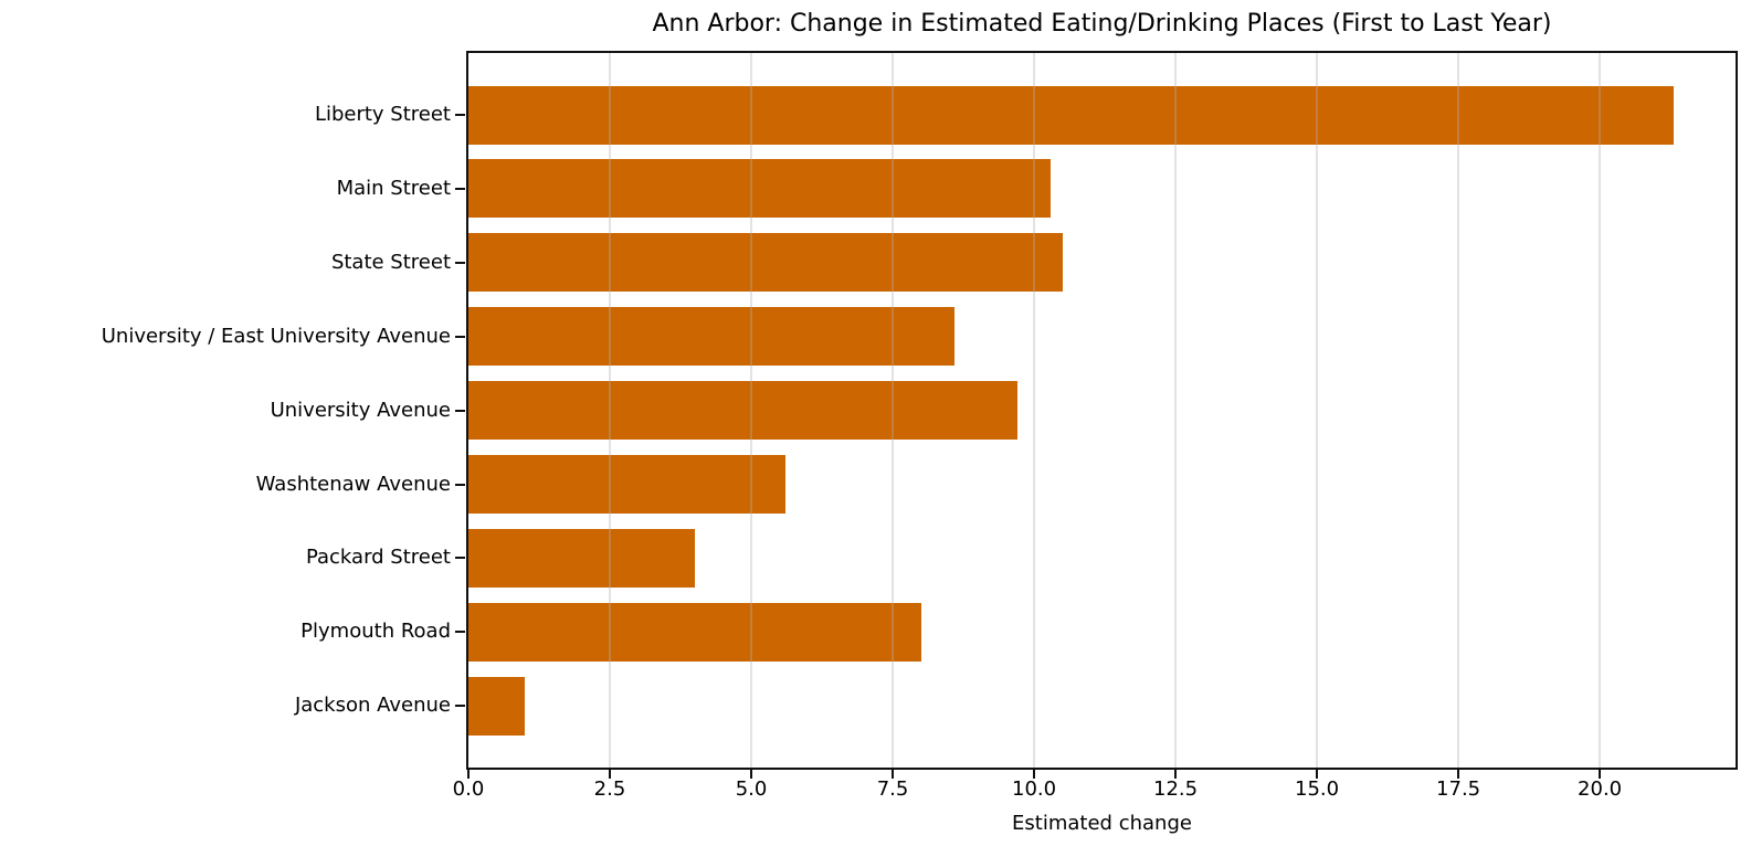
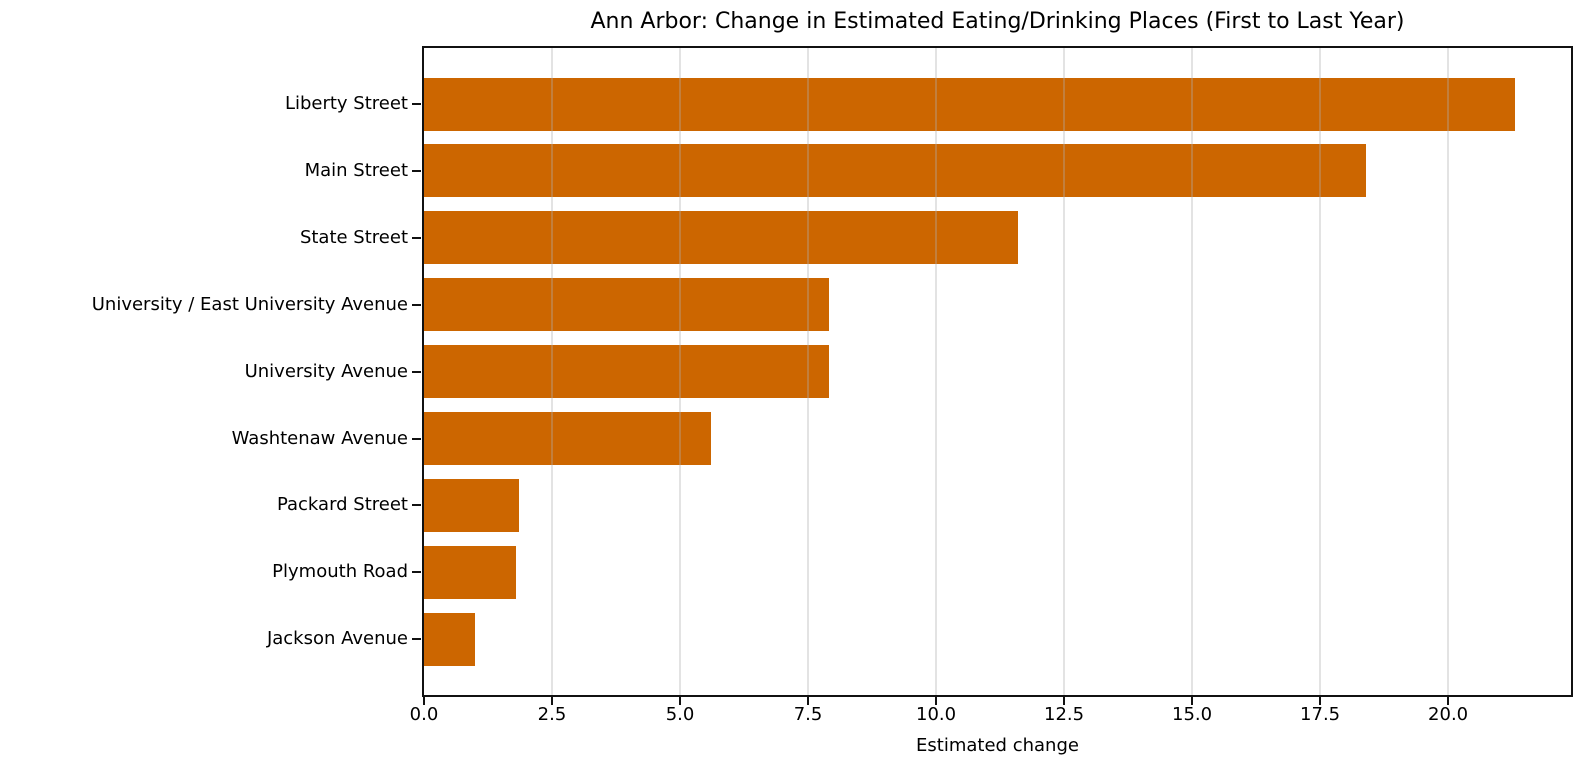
Main Street: 10.3 -> 18.4
State Street: 10.5 -> 11.6
University / East University Avenue: 8.6 -> 7.9
University Avenue: 9.7 -> 7.9
Packard Street: 4.0 -> 1.9
Plymouth Road: 8.0 -> 1.8
